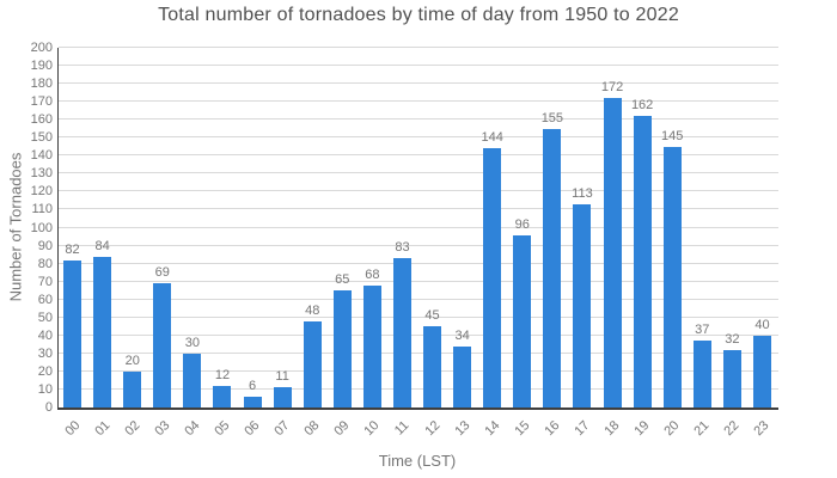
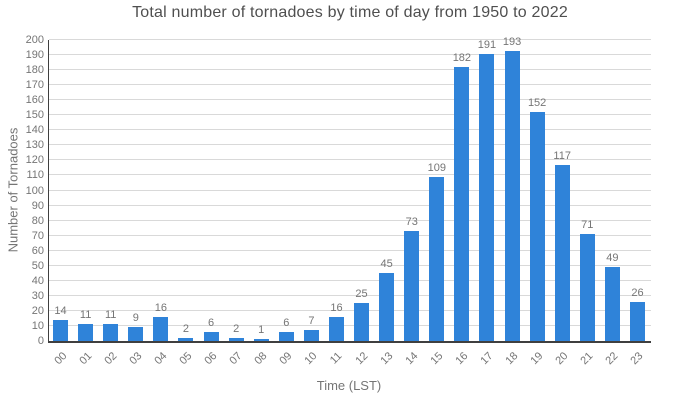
00: 82 -> 14
01: 84 -> 11
02: 20 -> 11
03: 69 -> 9
04: 30 -> 16
05: 12 -> 2
07: 11 -> 2
08: 48 -> 1
09: 65 -> 6
10: 68 -> 7
11: 83 -> 16
12: 45 -> 25
13: 34 -> 45
14: 144 -> 73
15: 96 -> 109
16: 155 -> 182
17: 113 -> 191
18: 172 -> 193
19: 162 -> 152
20: 145 -> 117
21: 37 -> 71
22: 32 -> 49
23: 40 -> 26
